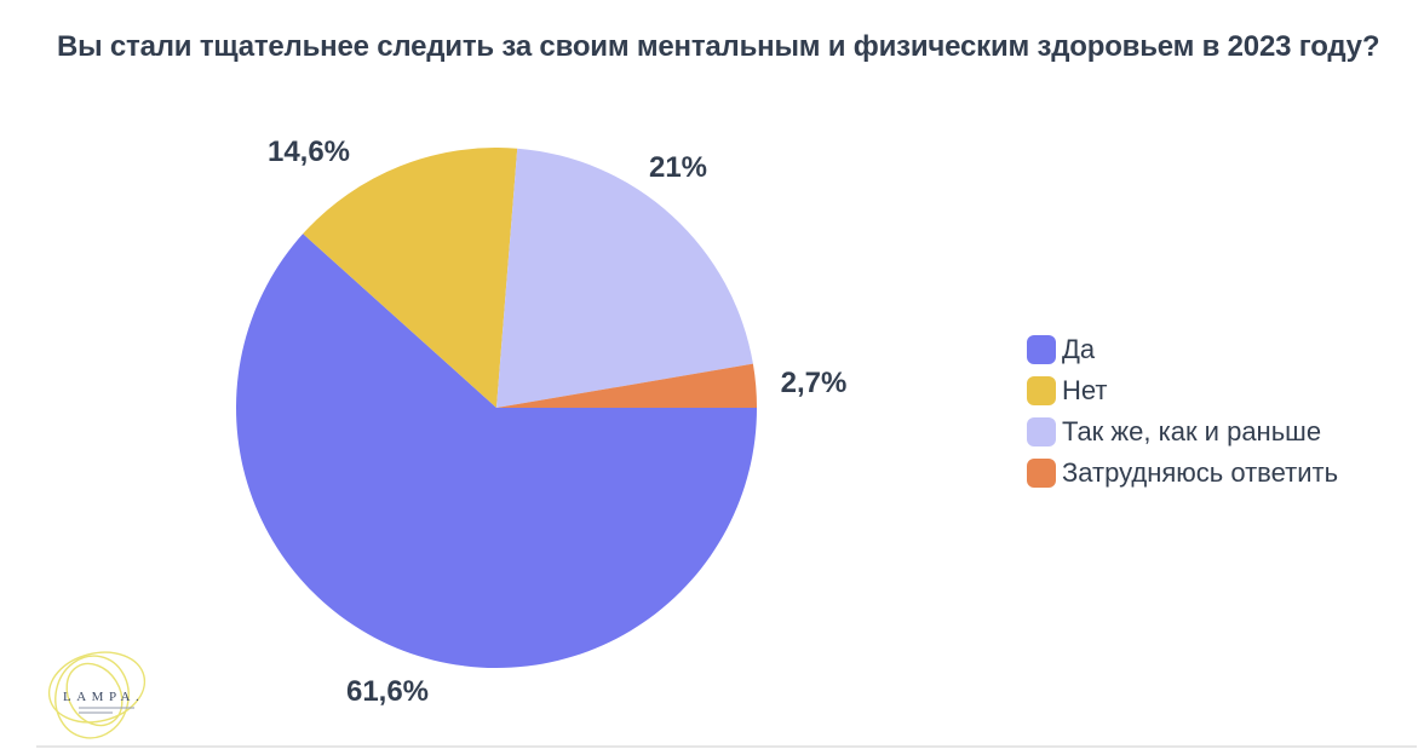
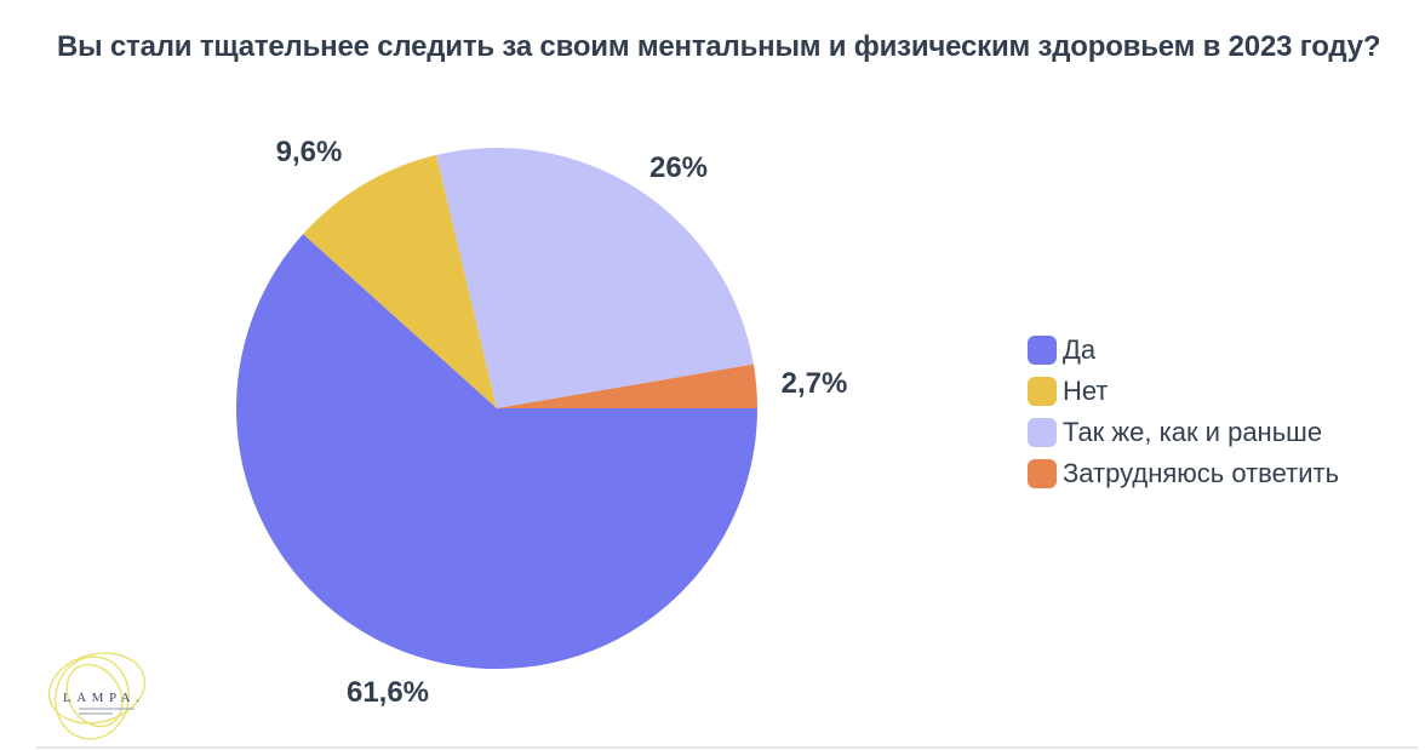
Нет: 14,6% -> 9,6%
Так же, как и раньше: 21% -> 26%
